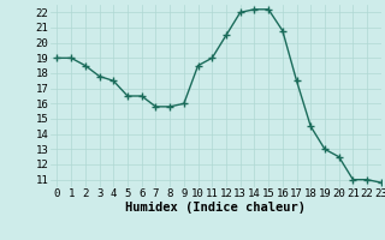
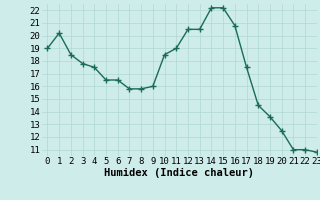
1: 19.0 -> 20.2
13: 22.0 -> 20.5
19: 13.0 -> 13.6
